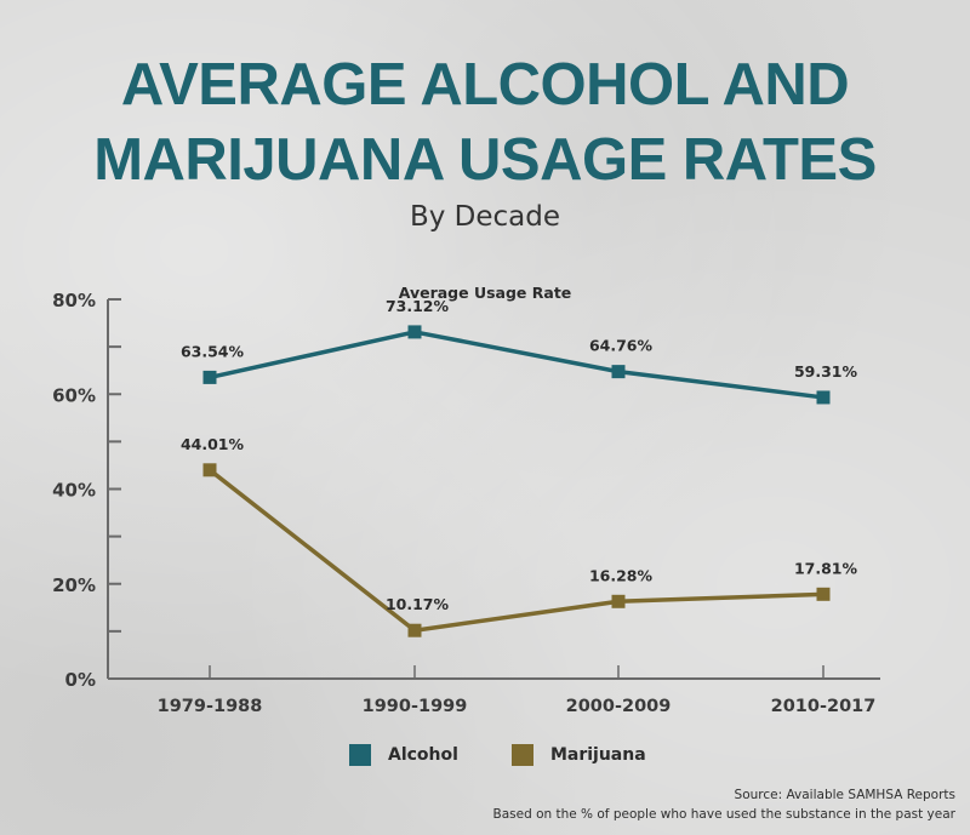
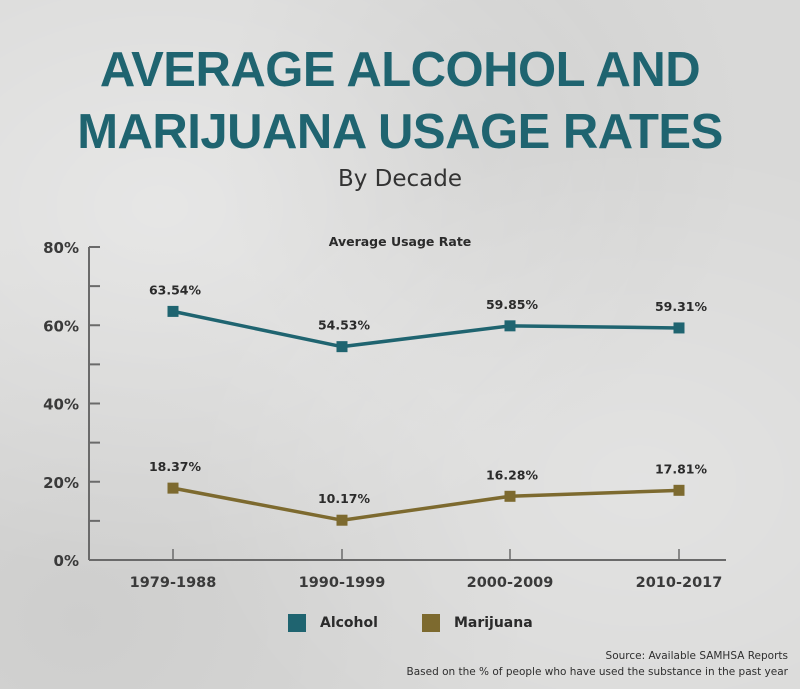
Marijuana/1979-1988: 44.01% -> 18.37%
Alcohol/1990-1999: 73.12% -> 54.53%
Alcohol/2000-2009: 64.76% -> 59.85%
